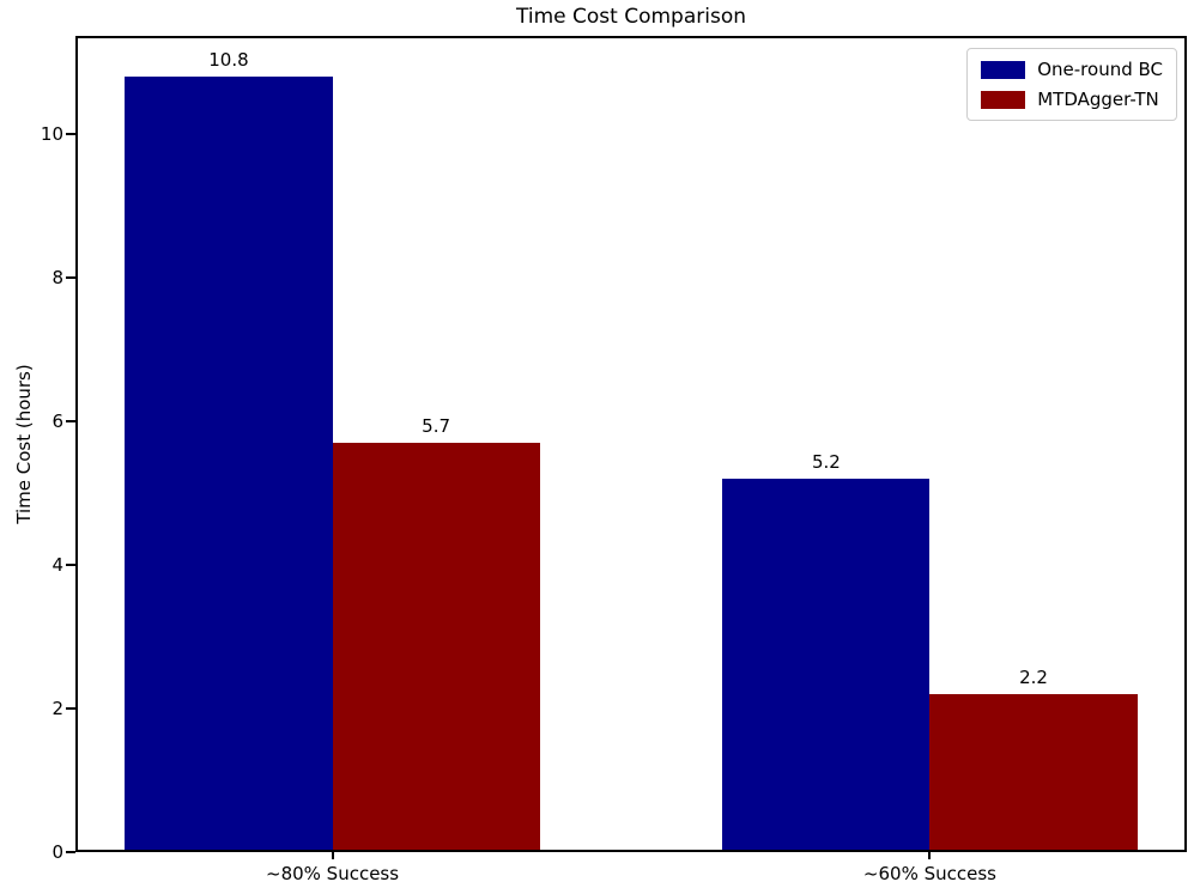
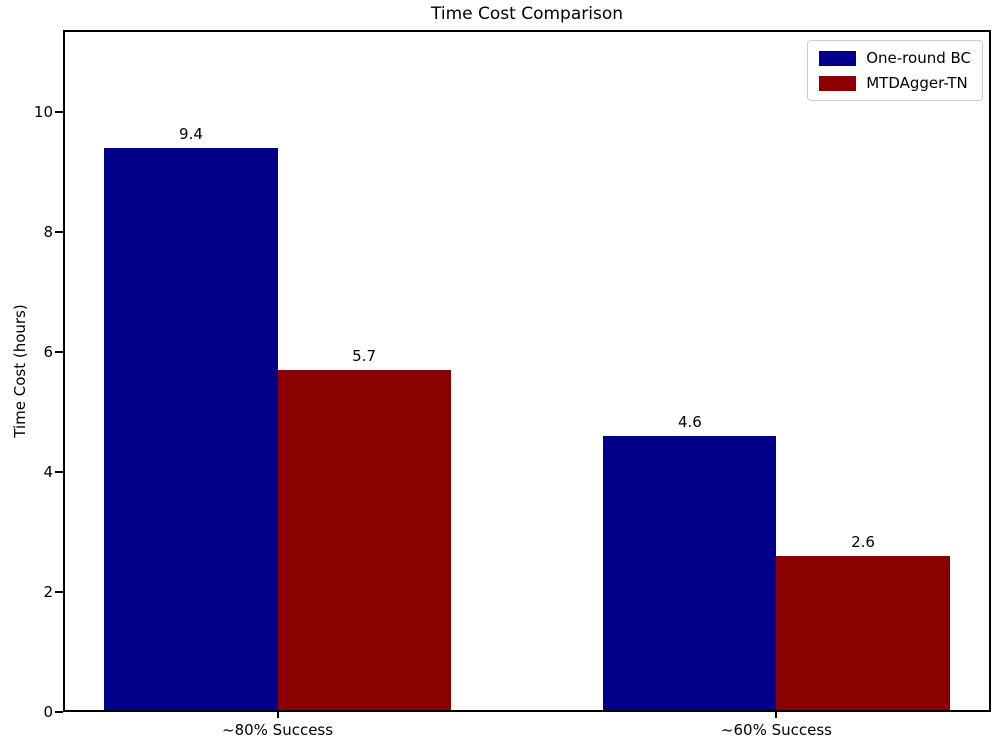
One-round BC/~80% Success: 10.8 -> 9.4
One-round BC/~60% Success: 5.2 -> 4.6
MTDAgger-TN/~60% Success: 2.2 -> 2.6
